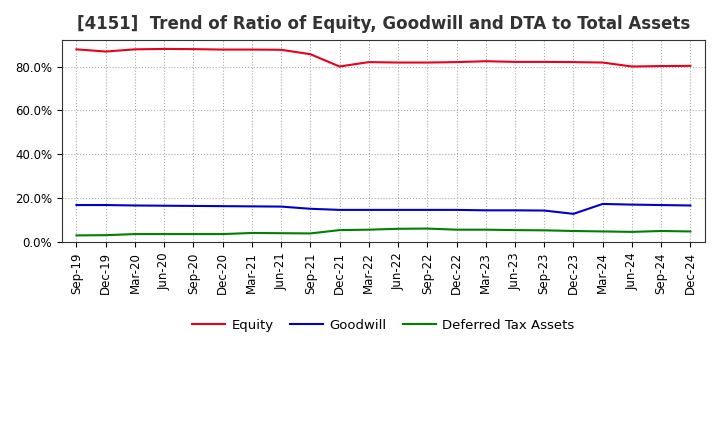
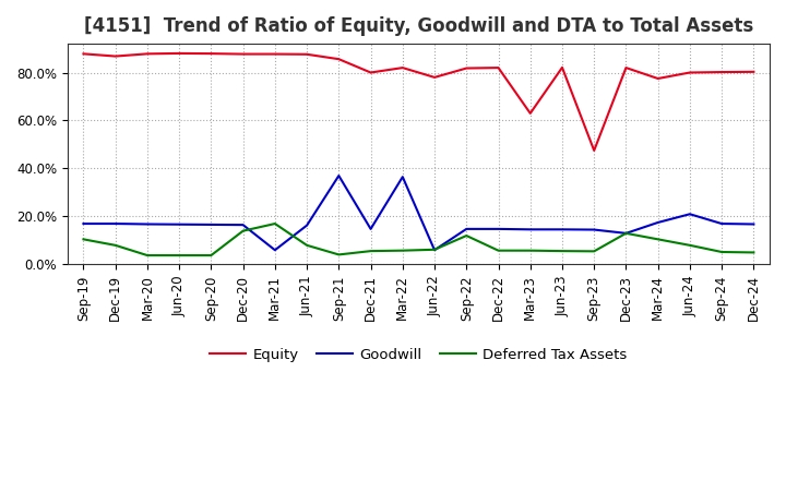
Deferred Tax Assets/Sep-19: 3.2% -> 10.5%
Deferred Tax Assets/Dec-19: 3.3% -> 8.0%
Deferred Tax Assets/Dec-20: 3.8% -> 14.0%
Goodwill/Mar-21: 16.4% -> 6.0%
Deferred Tax Assets/Mar-21: 4.3% -> 17.0%
Deferred Tax Assets/Jun-21: 4.2% -> 8.0%
Goodwill/Sep-21: 15.3% -> 37.0%
Goodwill/Mar-22: 14.8% -> 36.5%
Equity/Jun-22: 81.8% -> 78.0%
Goodwill/Jun-22: 14.8% -> 6.0%
Deferred Tax Assets/Sep-22: 6.3% -> 12.0%
Equity/Mar-23: 82.4% -> 63.0%
Equity/Sep-23: 82.1% -> 47.5%
Deferred Tax Assets/Dec-23: 5.2% -> 13.0%
Equity/Mar-24: 81.8% -> 77.5%
Deferred Tax Assets/Mar-24: 5.0% -> 10.5%
Goodwill/Jun-24: 17.2% -> 21.0%
Deferred Tax Assets/Jun-24: 4.8% -> 8.0%
